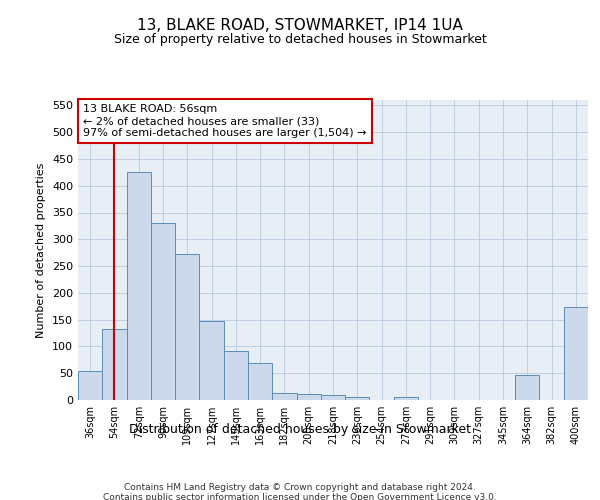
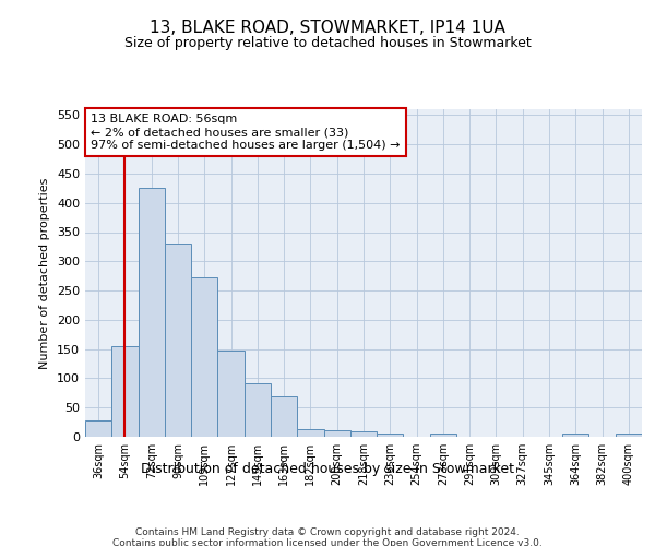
36sqm: 54 -> 28
54sqm: 132 -> 155
364sqm: 46 -> 5
400sqm: 174 -> 5
